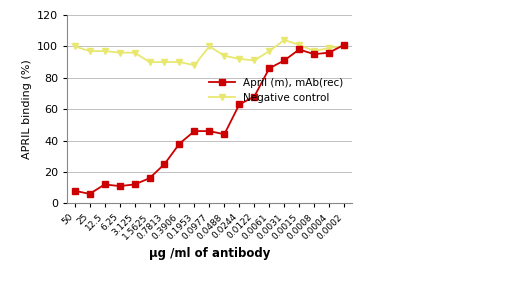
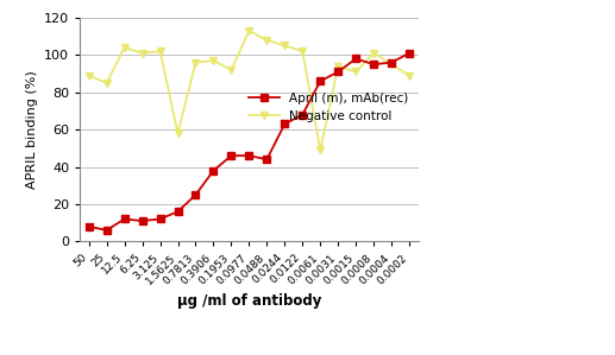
Negative control/50: 100 -> 89
Negative control/25: 97 -> 85
Negative control/12.5: 97 -> 104
Negative control/6.25: 96 -> 101
Negative control/3.125: 96 -> 102
Negative control/1.5625: 90 -> 58
Negative control/0.7813: 90 -> 96
Negative control/0.3906: 90 -> 97
Negative control/0.1953: 88 -> 92
Negative control/0.0977: 100 -> 113
Negative control/0.0488: 94 -> 108
Negative control/0.0244: 92 -> 105
Negative control/0.0122: 91 -> 102
Negative control/0.0061: 97 -> 49
Negative control/0.0031: 104 -> 94
Negative control/0.0015: 101 -> 91
Negative control/0.0008: 97 -> 101
Negative control/0.0004: 99 -> 95
Negative control/0.0002: 100 -> 89
